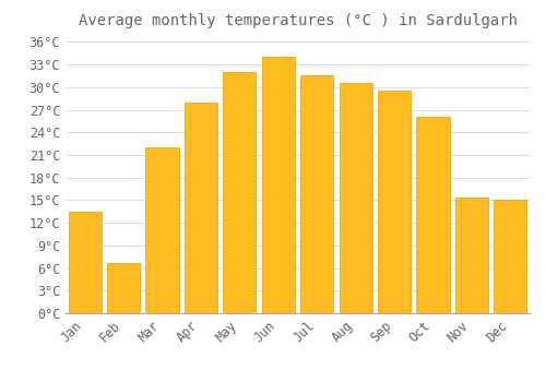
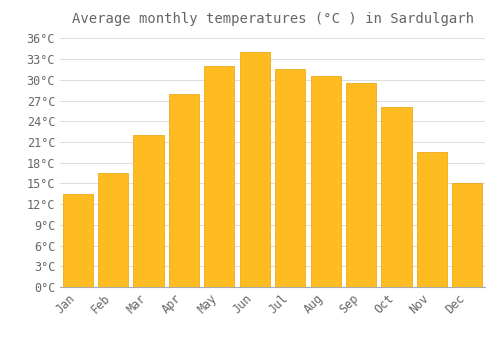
Feb: 6.6°C -> 16.5°C
Nov: 15.4°C -> 19.5°C
